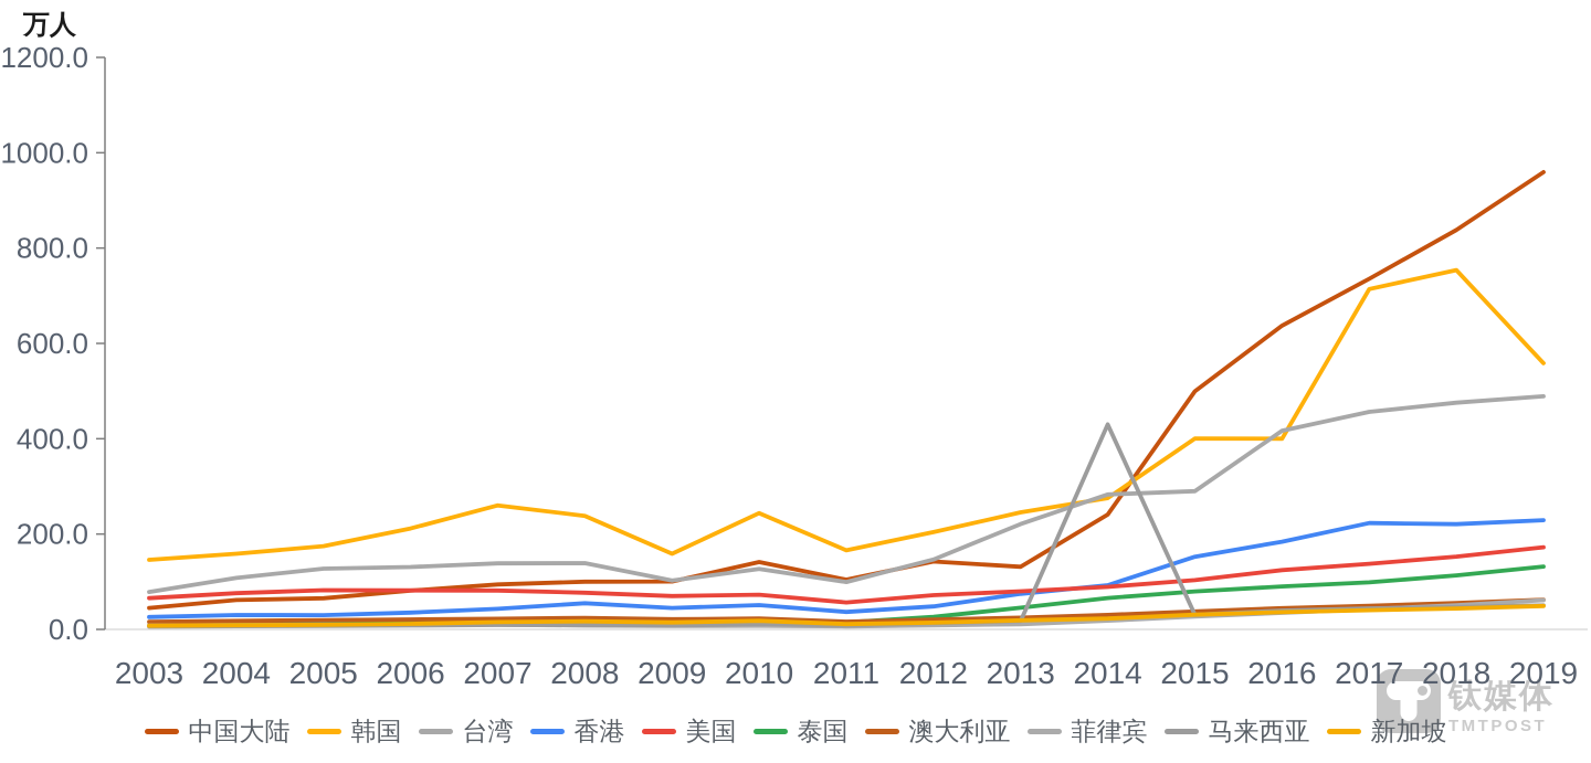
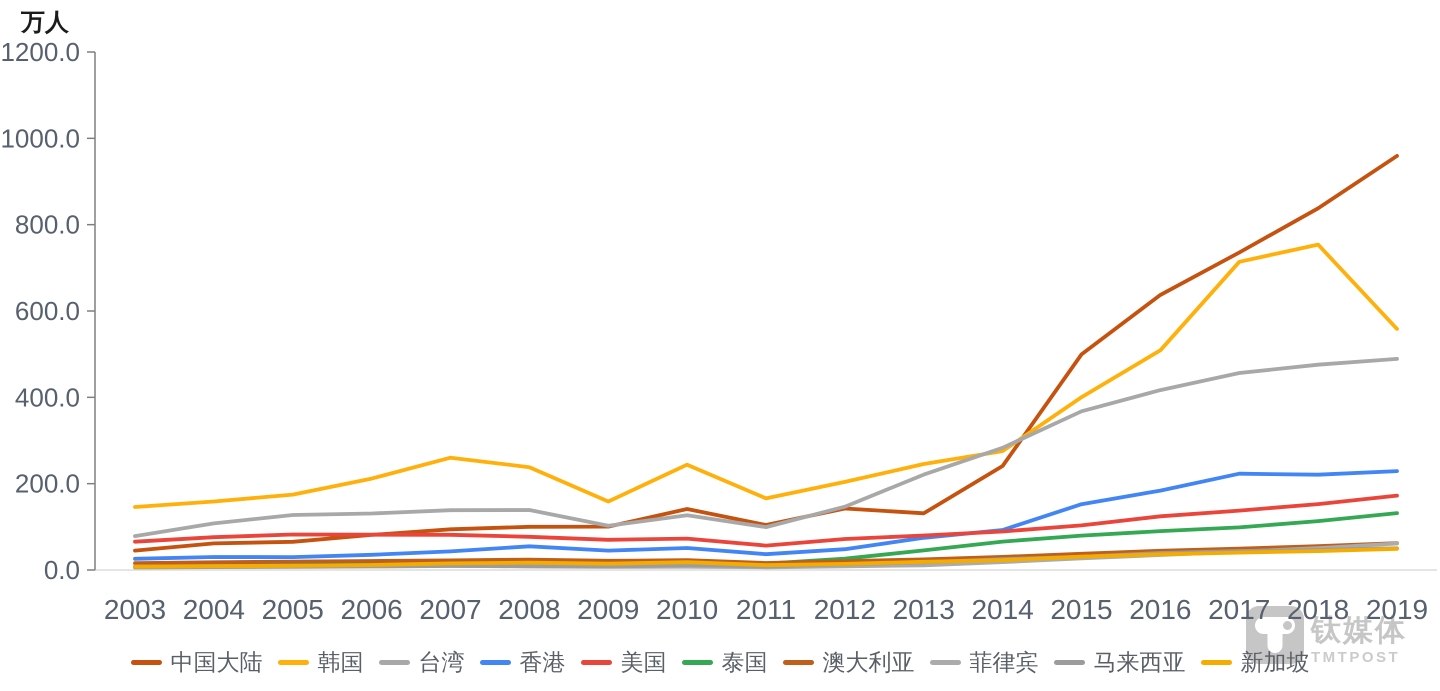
马来西亚/2014: 430 -> 20
台湾/2015: 290 -> 370
韩国/2016: 400 -> 510
